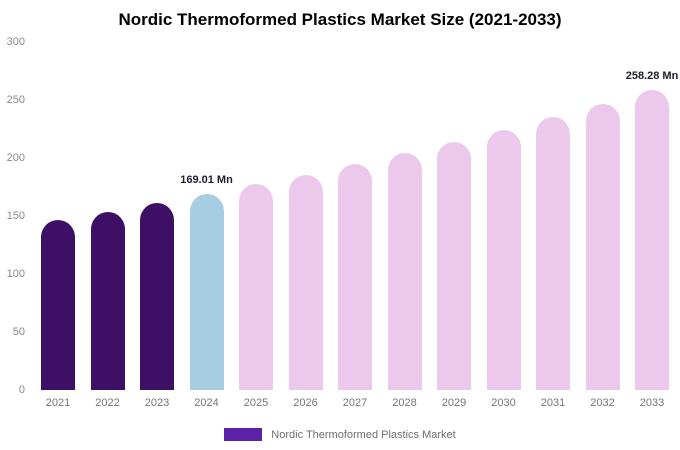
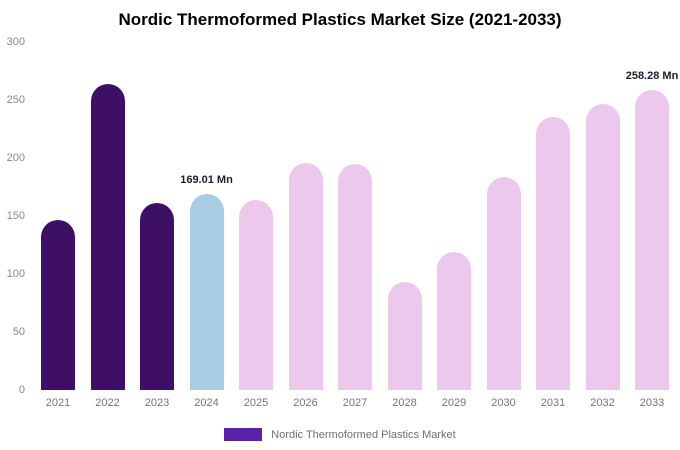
2022: 154 -> 264
2025: 177 -> 164
2026: 186 -> 196
2028: 204 -> 93
2029: 214 -> 119
2030: 224 -> 184
